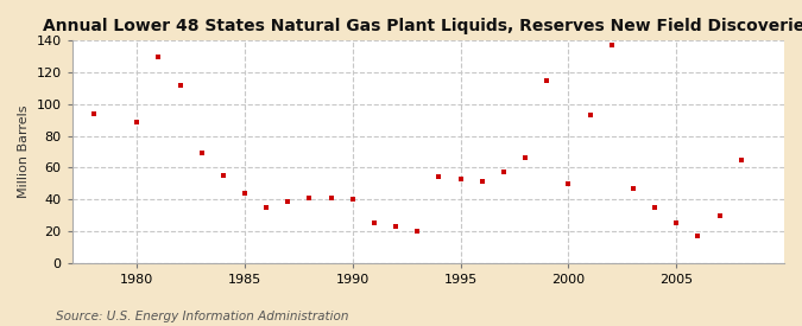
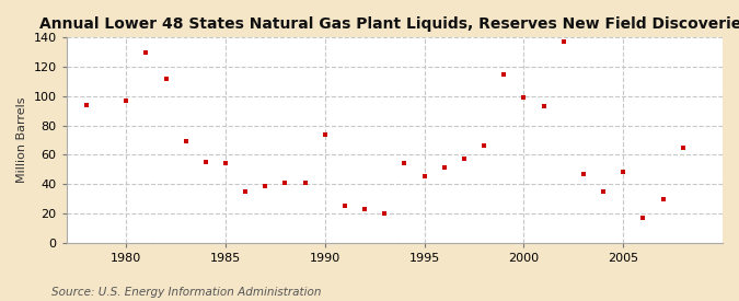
1980: 89 -> 97
1985: 44 -> 54
1990: 40 -> 74
1995: 53 -> 45
2000: 50 -> 99
2005: 25 -> 48
